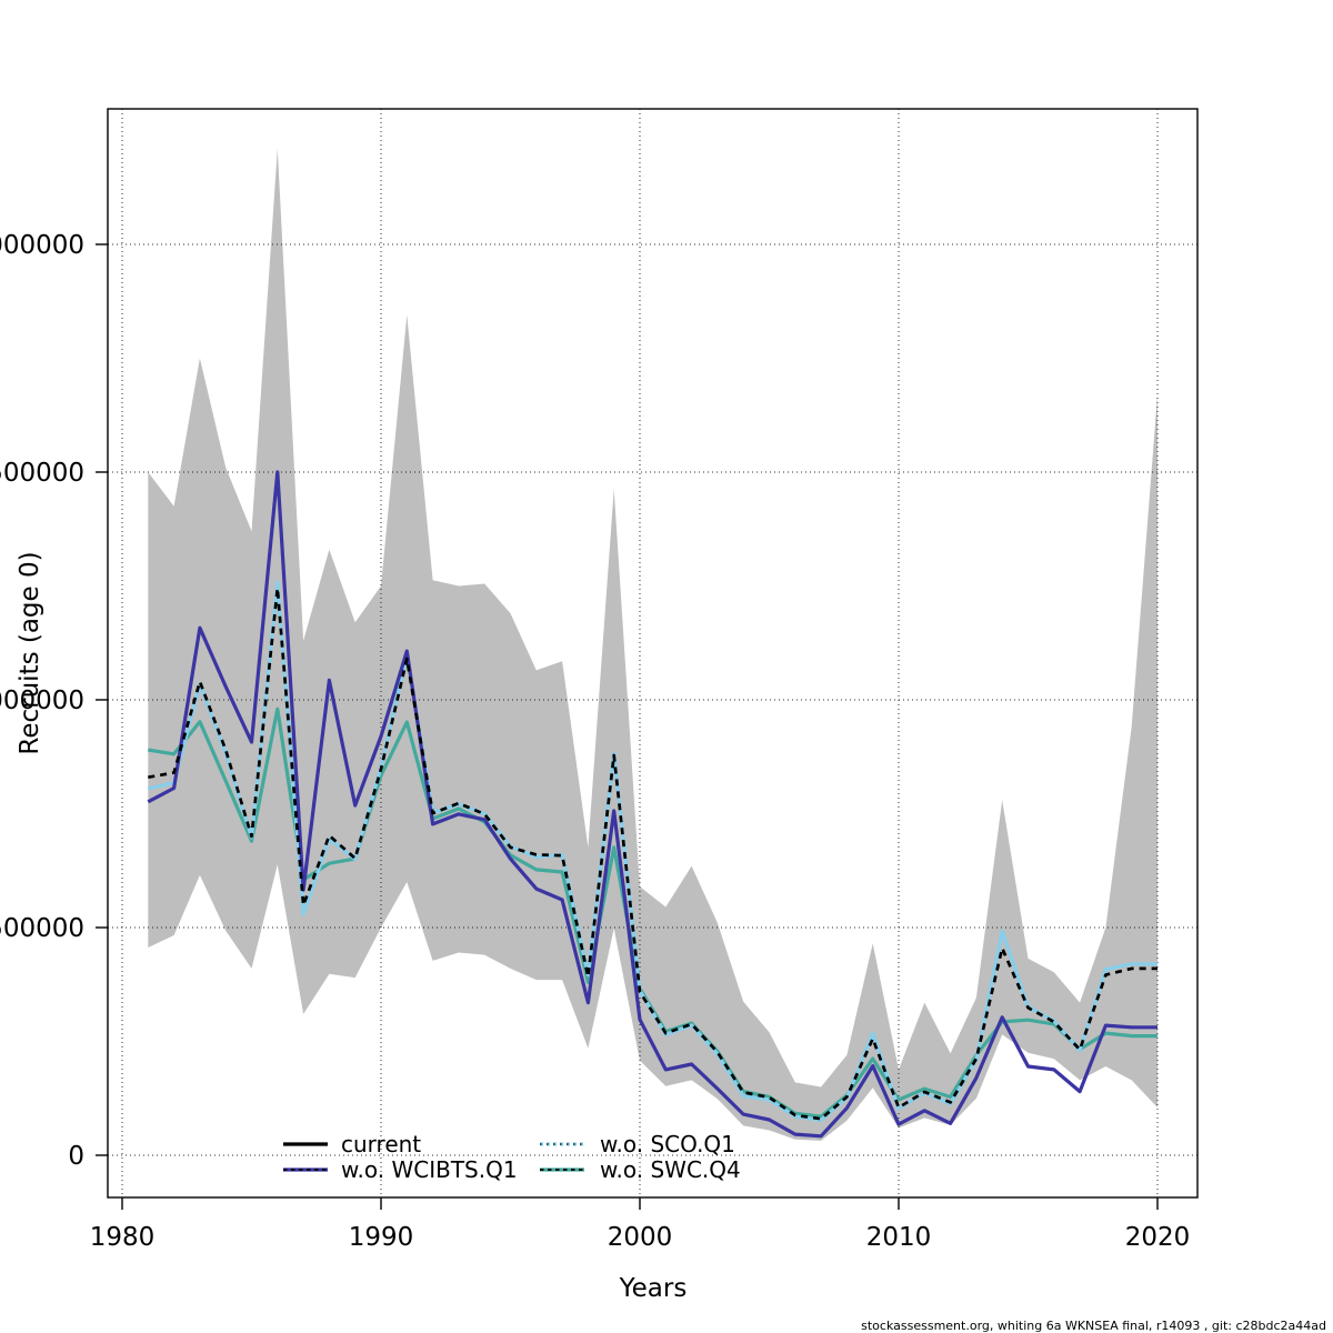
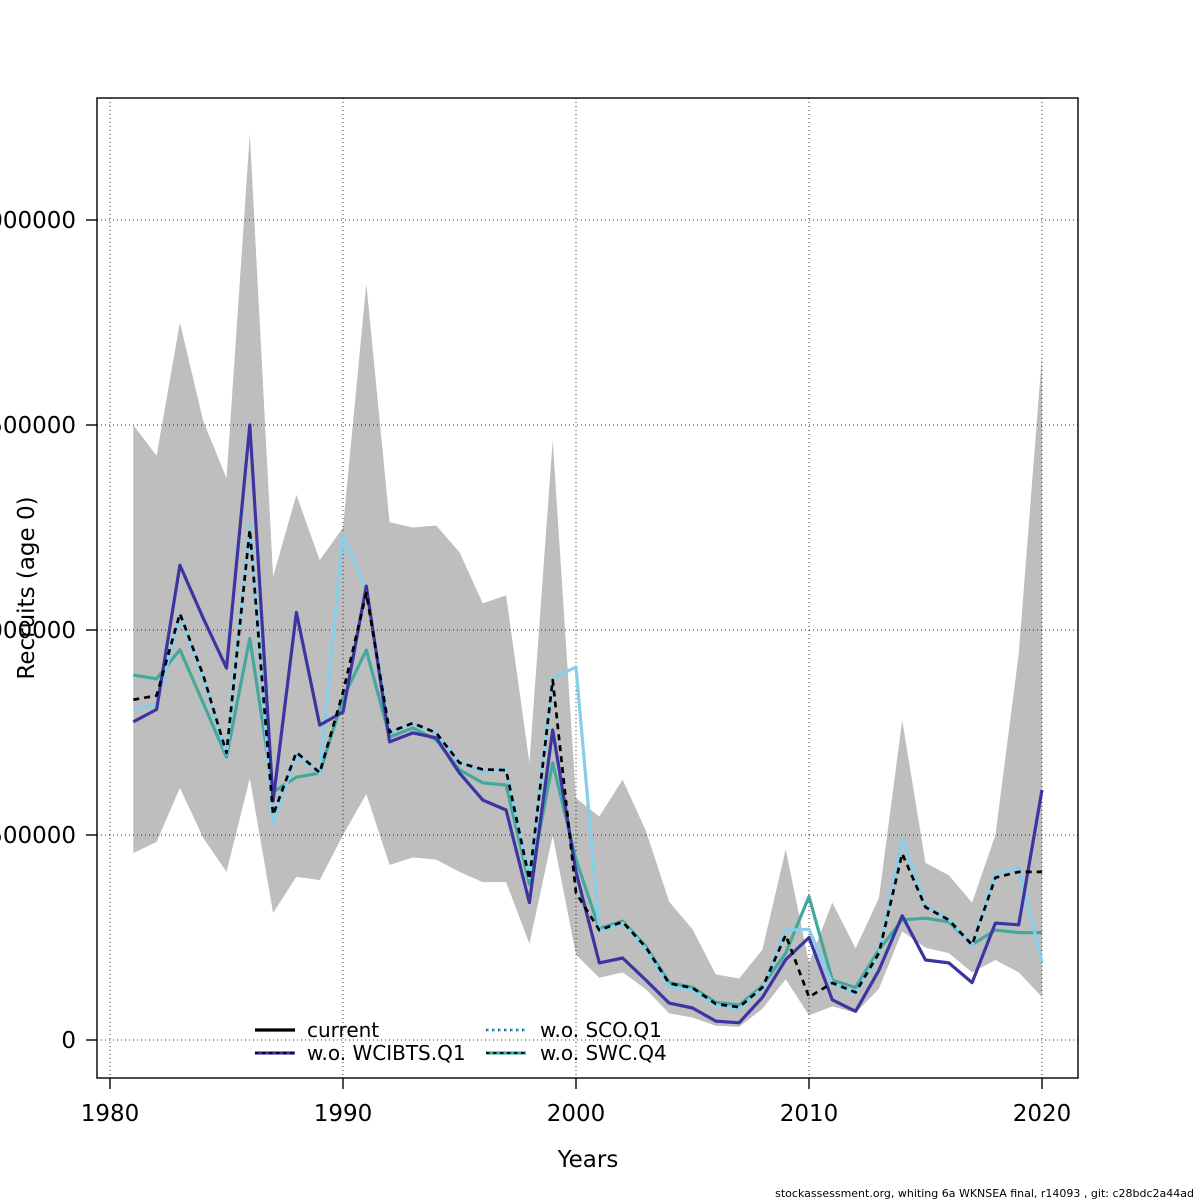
w.o. WCIBTS.Q1/1990: 920000 -> 800000
w.o. SCO.Q1/1990: 850000 -> 1230000
w.o. WCIBTS.Q1/2000: 300000 -> 410000
w.o. SCO.Q1/2000: 360000 -> 910000
w.o. SWC.Q4/2000: 370000 -> 440000
w.o. WCIBTS.Q1/2010: 70000 -> 250000
w.o. SCO.Q1/2010: 100000 -> 270000
w.o. SWC.Q4/2010: 120000 -> 350000
w.o. WCIBTS.Q1/2020: 280000 -> 610000
w.o. SCO.Q1/2020: 420000 -> 190000
